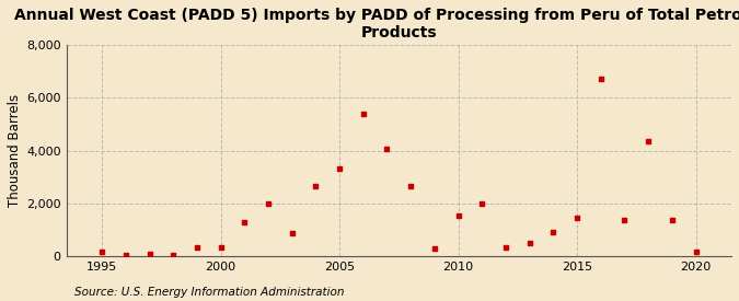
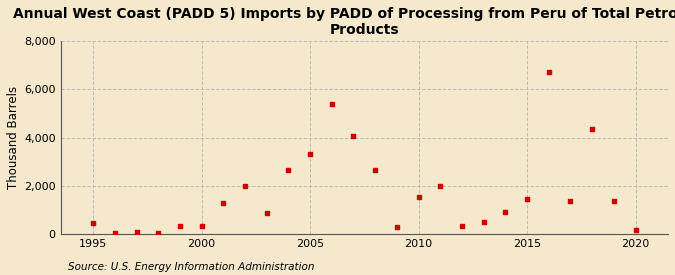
1995: 150 -> 450
